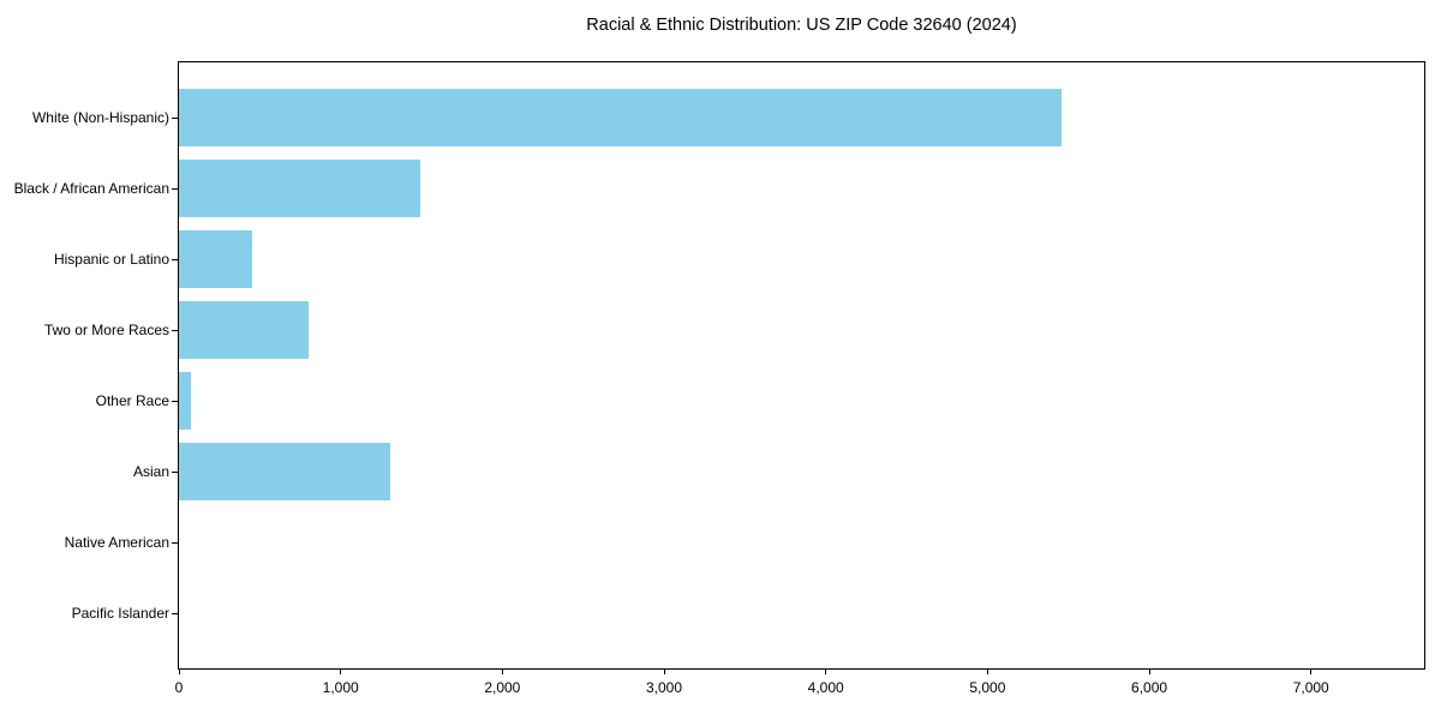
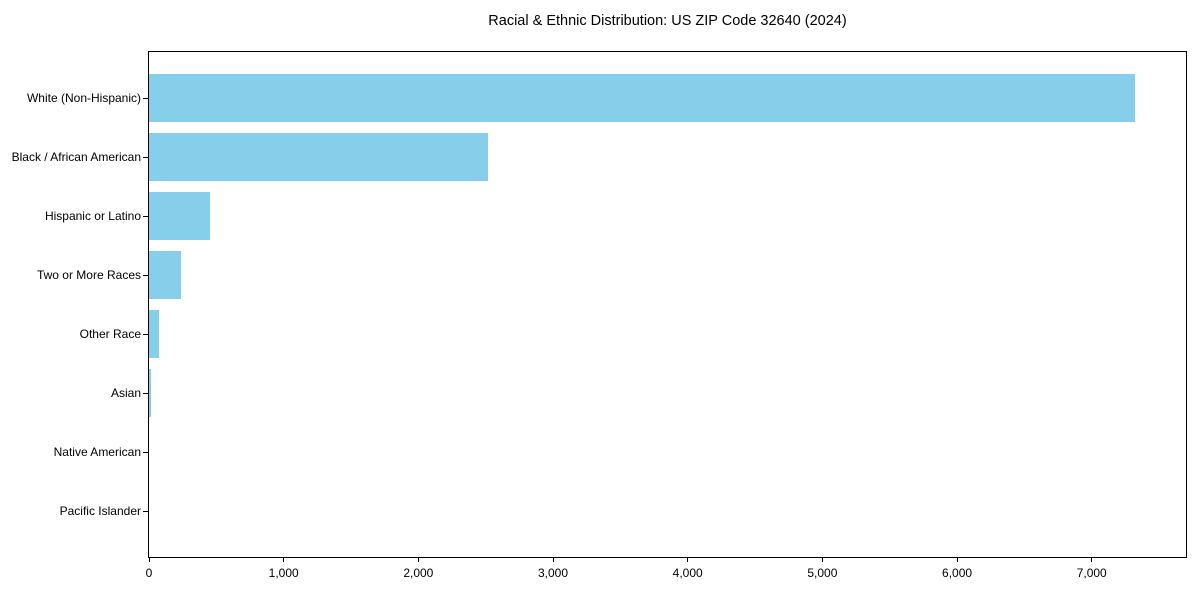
White (Non-Hispanic): 5460 -> 7320
Black / African American: 1490 -> 2520
Two or More Races: 800 -> 240
Asian: 1310 -> 10
